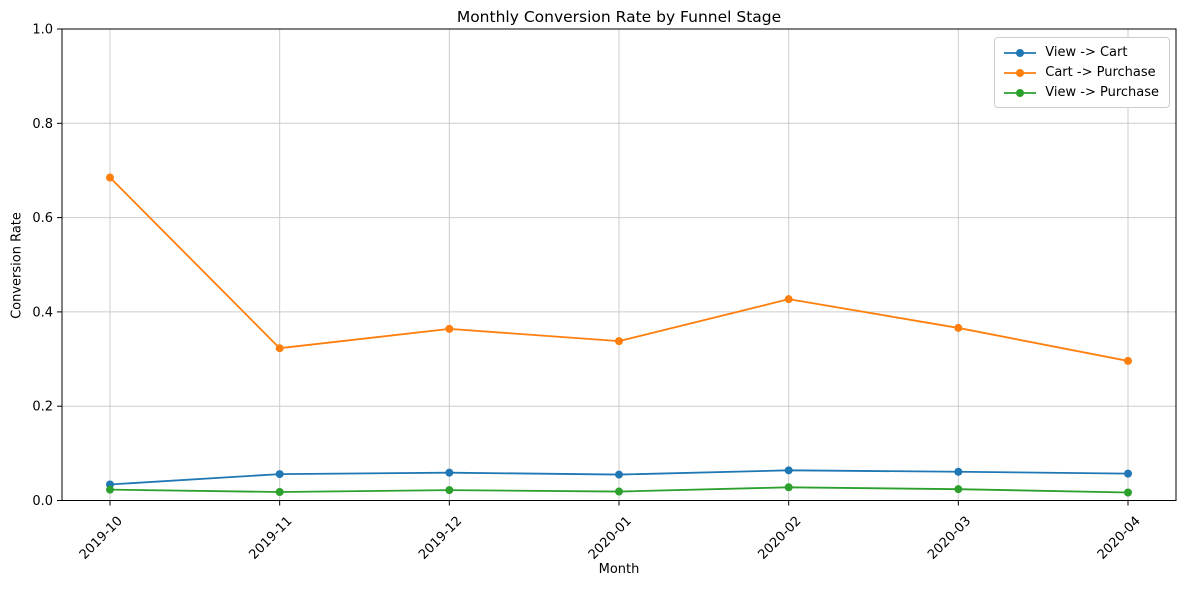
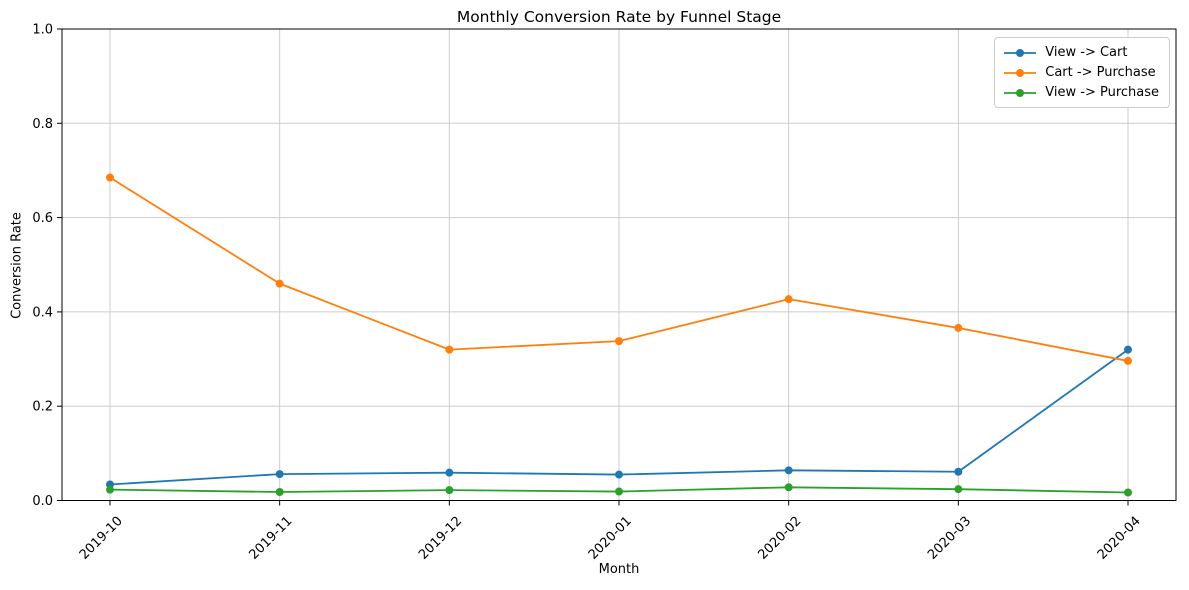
Cart -> Purchase/2019-11: 0.32 -> 0.46
Cart -> Purchase/2019-12: 0.36 -> 0.32
View -> Cart/2020-04: 0.06 -> 0.32
